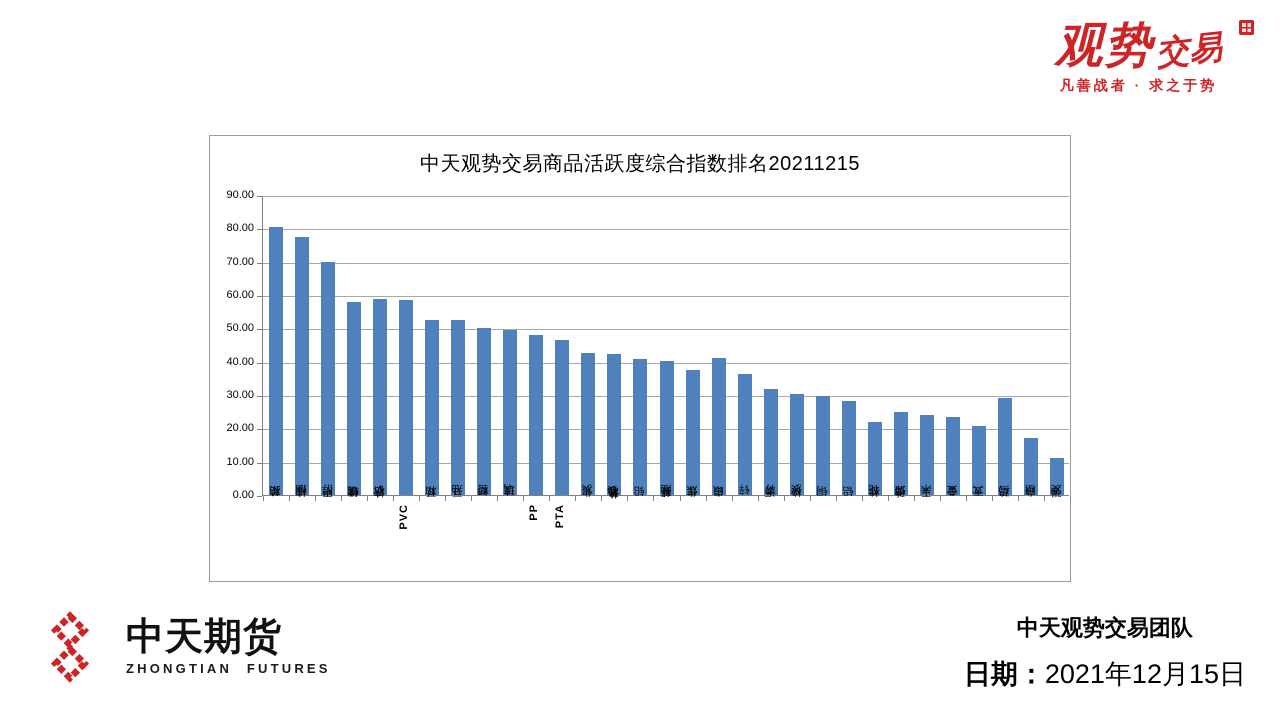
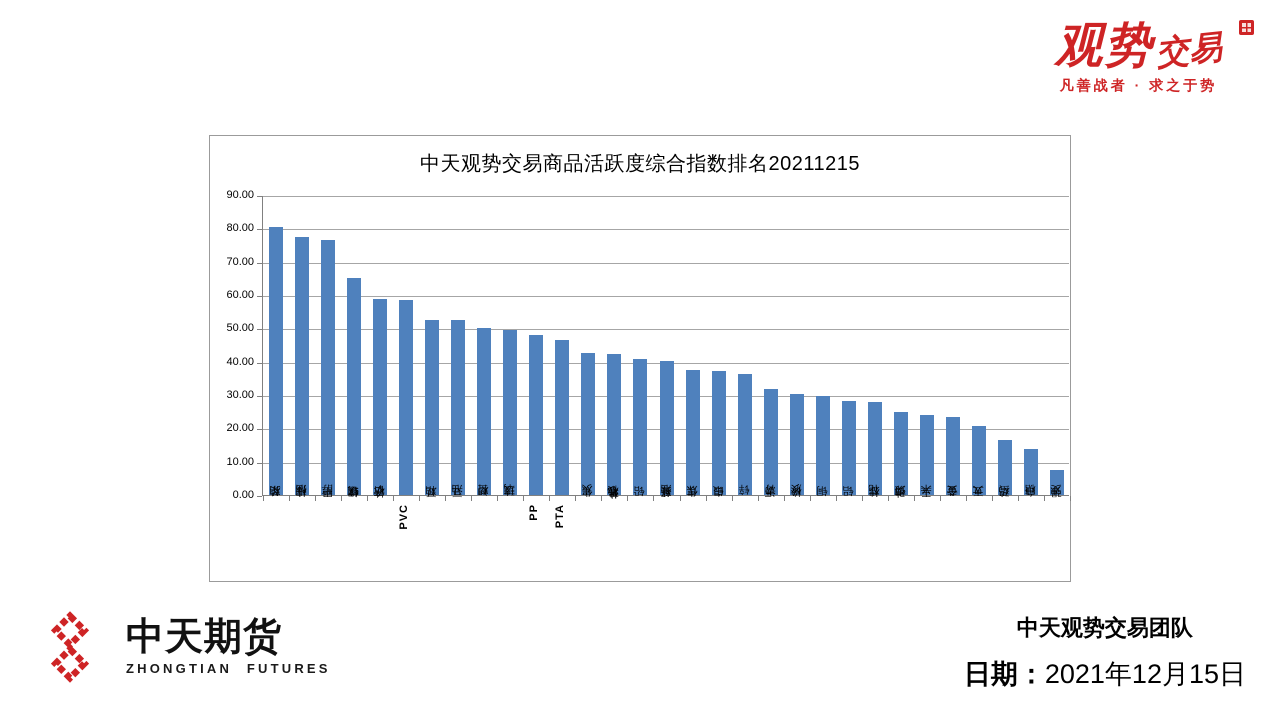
甲醇: 70 -> 76
螺纹钢: 58 -> 65
白银: 41 -> 37
棉花: 22 -> 28
鸡蛋: 29 -> 16
白糖: 17 -> 14
强麦: 11 -> 8
